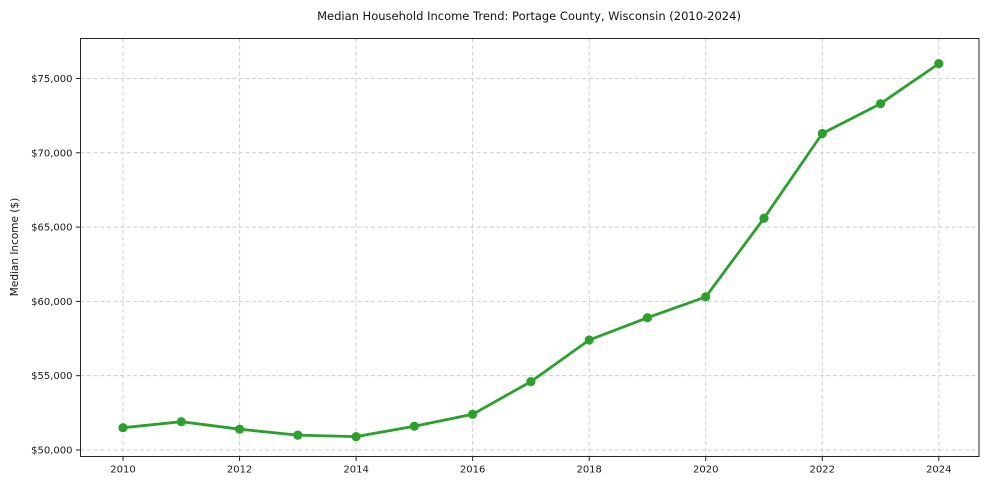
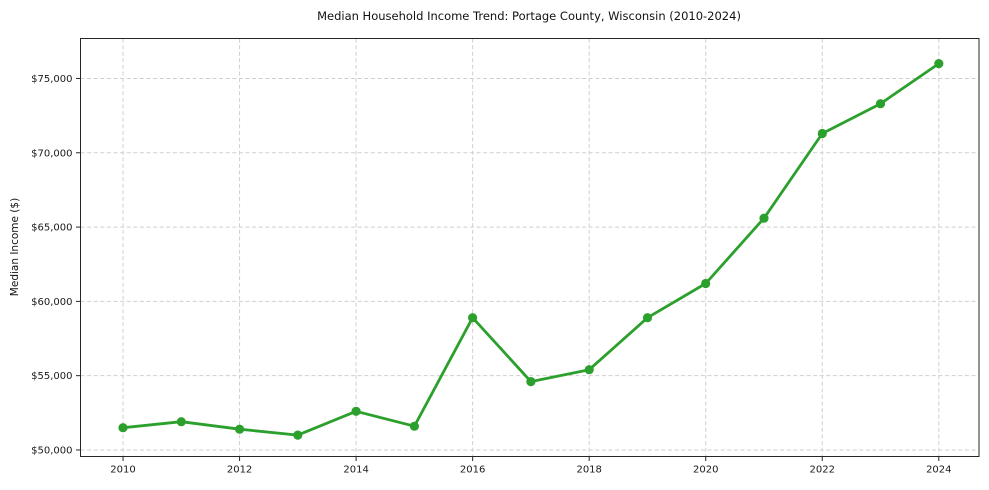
2014: $50900 -> $52600
2016: $52400 -> $58900
2018: $57400 -> $55400
2020: $60300 -> $61200
